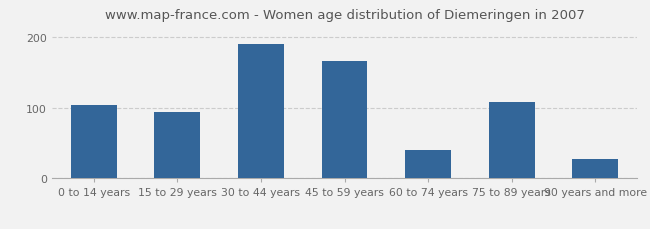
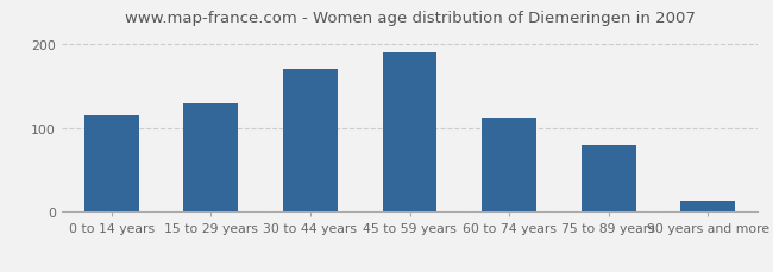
0 to 14 years: 104 -> 115
15 to 29 years: 94 -> 130
30 to 44 years: 190 -> 170
45 to 59 years: 166 -> 191
60 to 74 years: 40 -> 113
75 to 89 years: 108 -> 80
90 years and more: 28 -> 13
